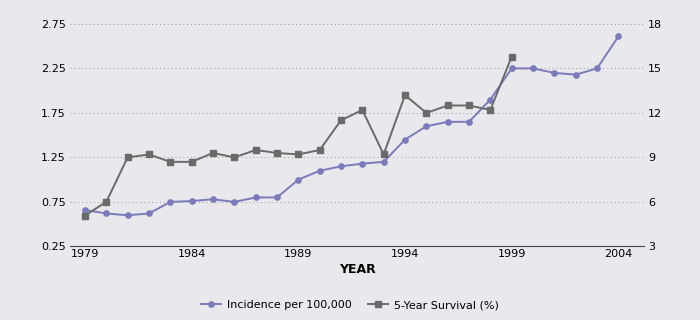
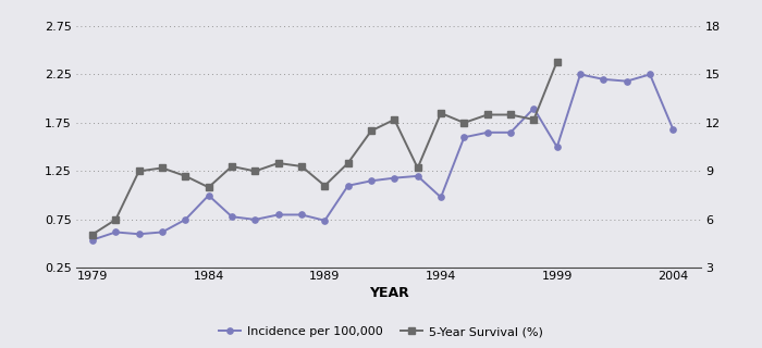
Incidence per 100,000/1979: 0.66 -> 0.54
Incidence per 100,000/1984: 0.76 -> 1.00
5-Year Survival (%)/1984: 8.7 -> 8.0
Incidence per 100,000/1989: 1.00 -> 0.74
5-Year Survival (%)/1989: 9.2 -> 8.1
Incidence per 100,000/1994: 1.45 -> 0.98
5-Year Survival (%)/1994: 13.2 -> 12.6
Incidence per 100,000/1999: 2.25 -> 1.50
Incidence per 100,000/2004: 2.61 -> 1.68
